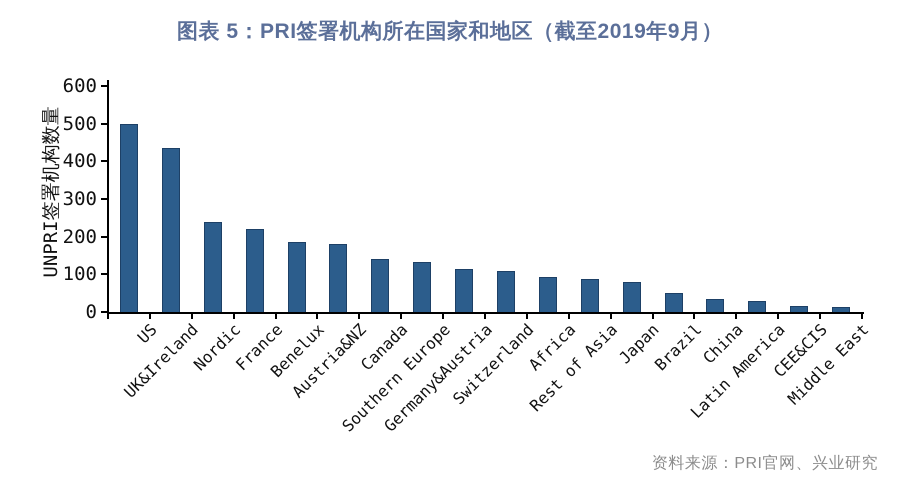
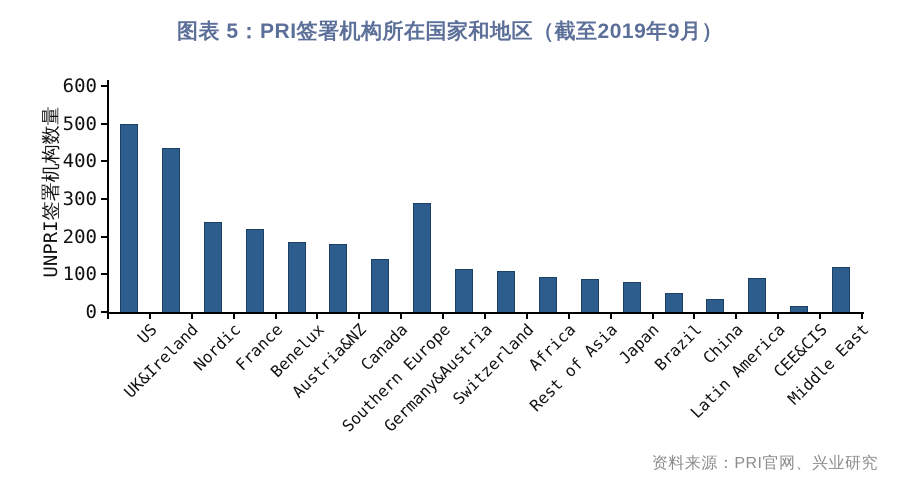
Southern Europe: 130 -> 290
Latin America: 30 -> 90
Middle East: 10 -> 120
